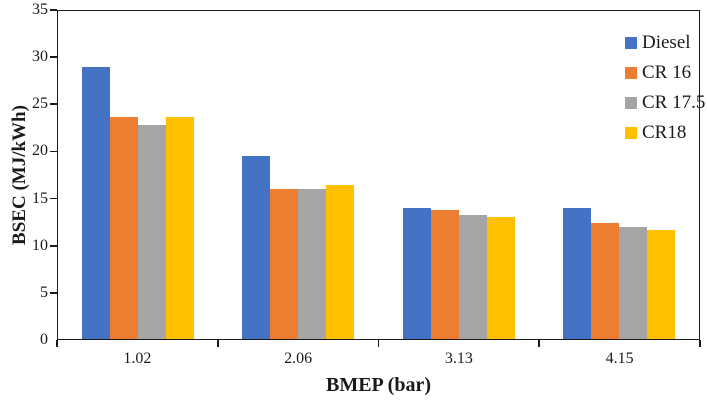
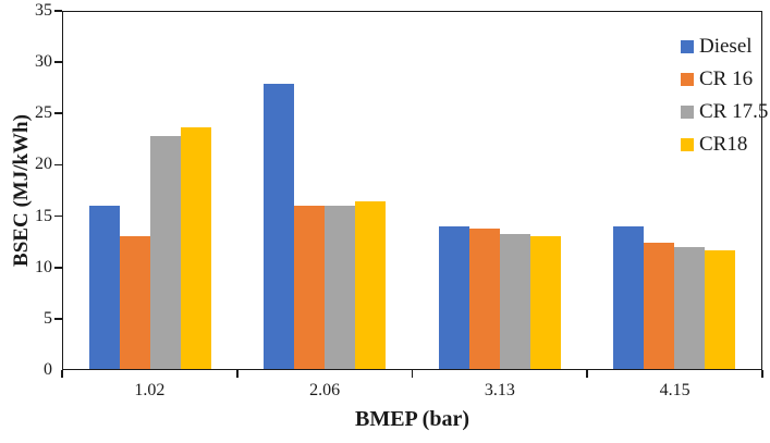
Diesel/1.02: 29 -> 16
CR 16/1.02: 24 -> 13
Diesel/2.06: 20 -> 28
